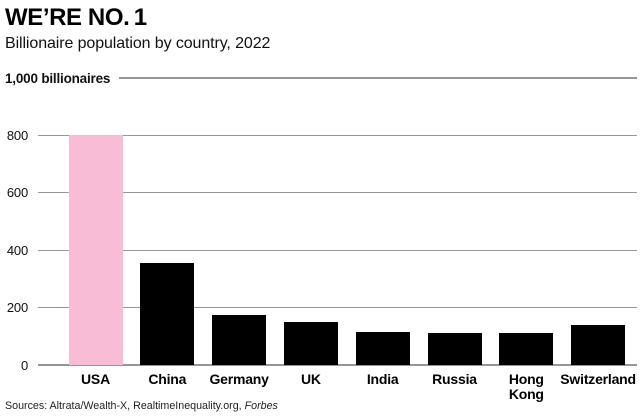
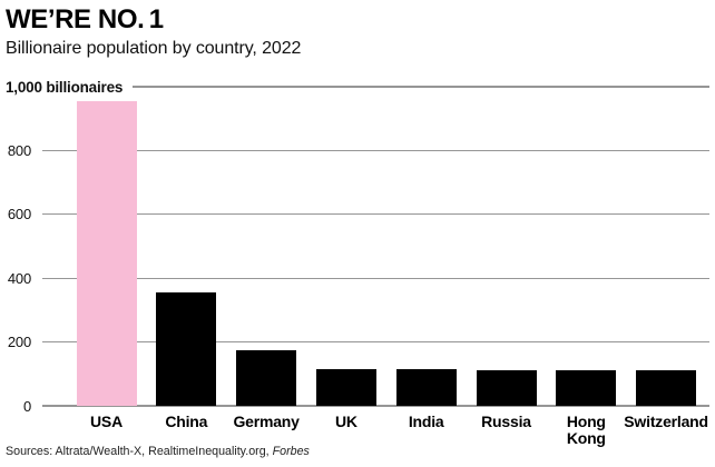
USA: 800 -> 960
UK: 150 -> 120
Switzerland: 140 -> 110
